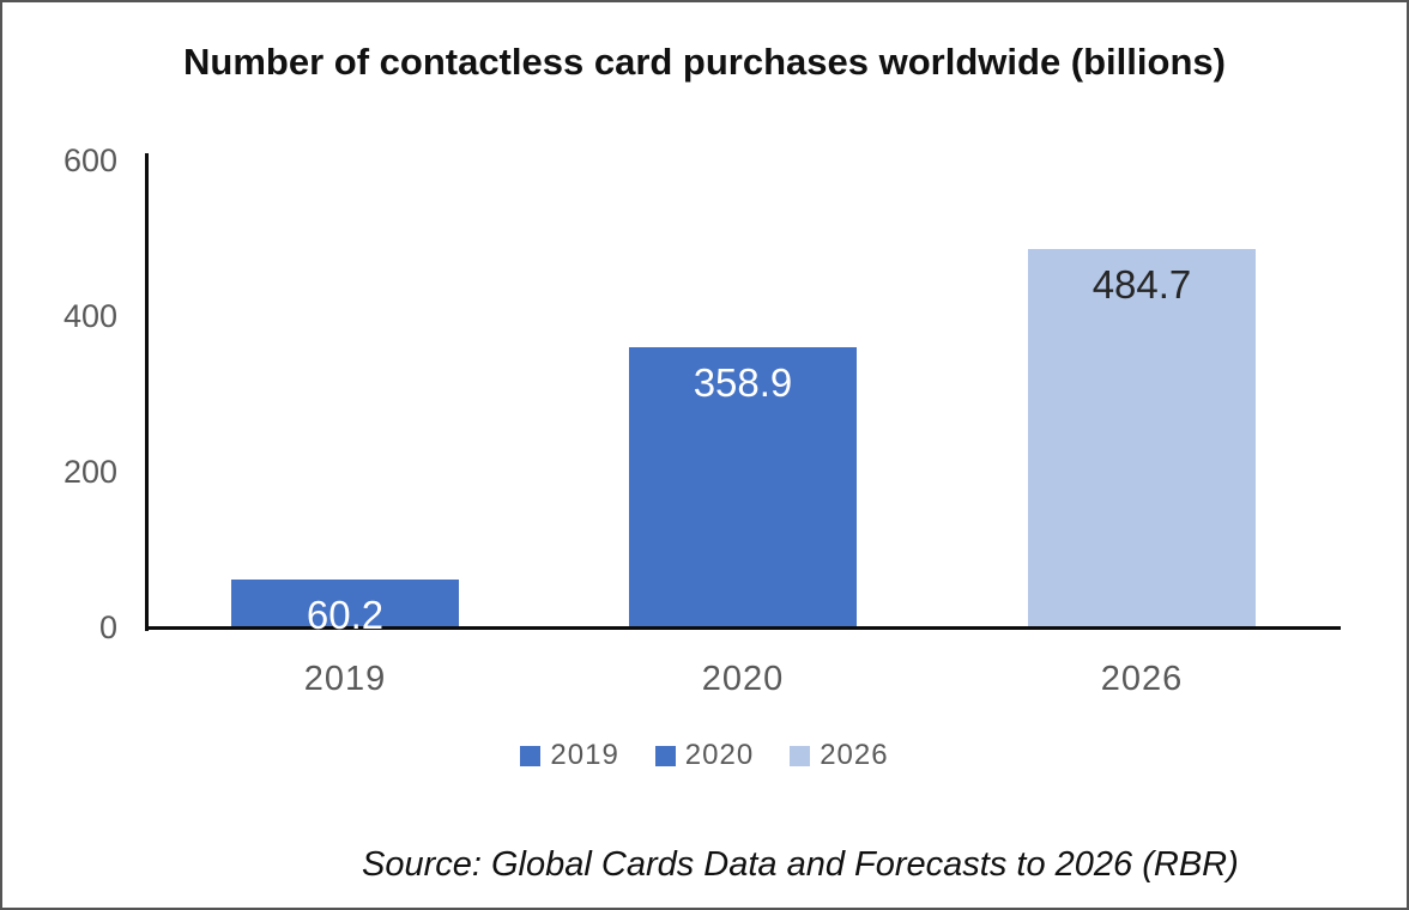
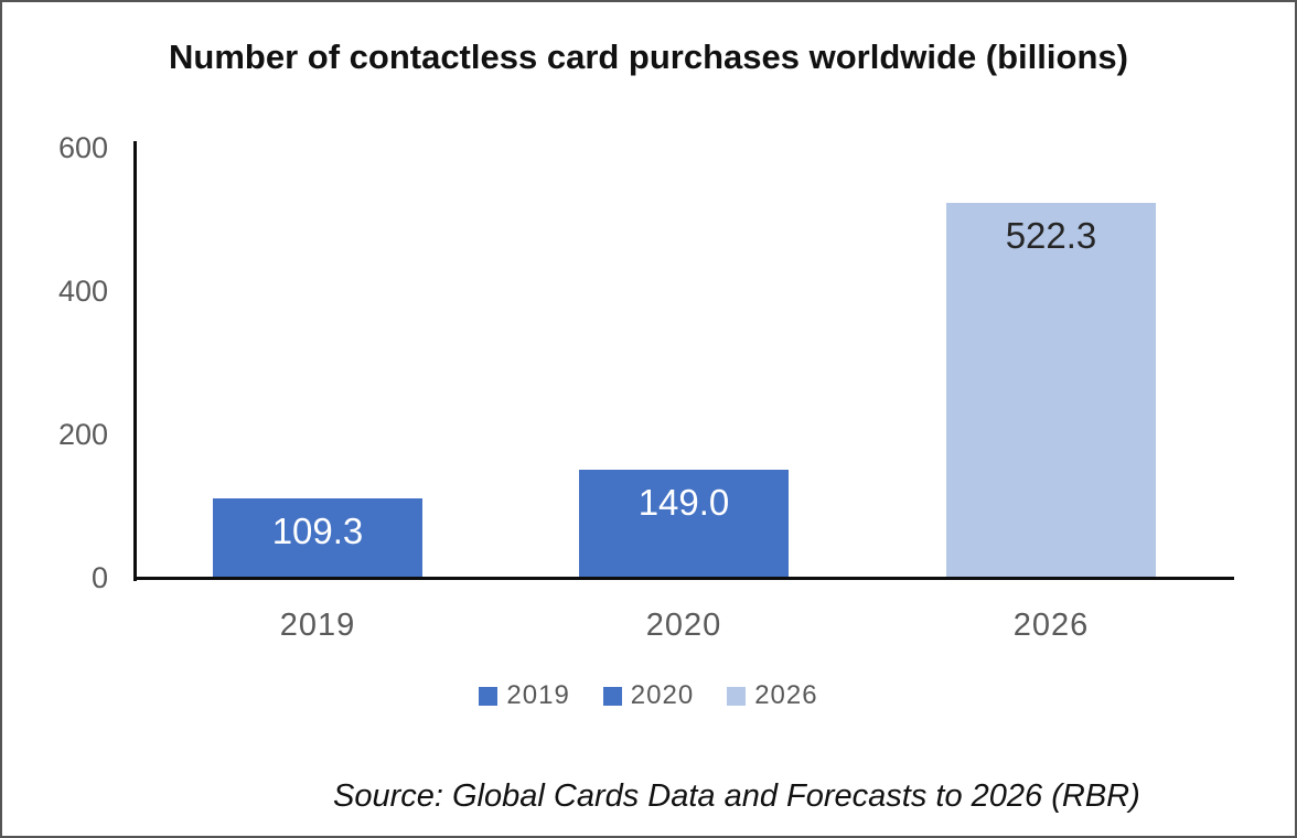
2019: 60.2 -> 109.3
2020: 358.9 -> 149.0
2026: 484.7 -> 522.3
